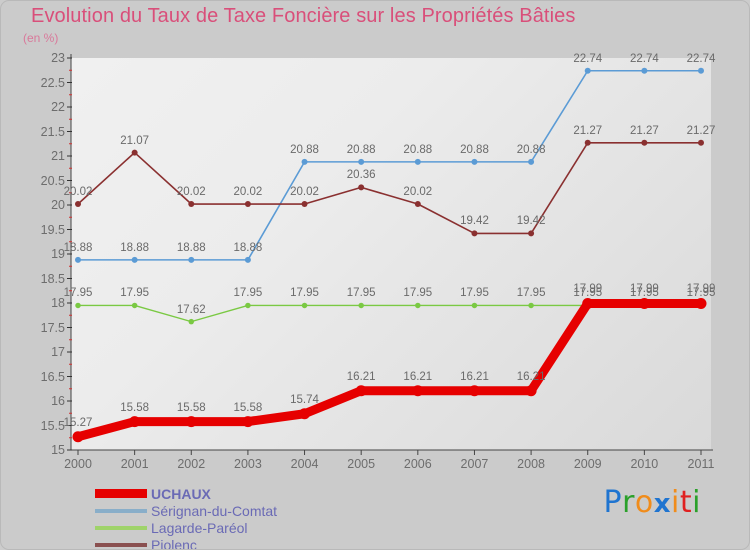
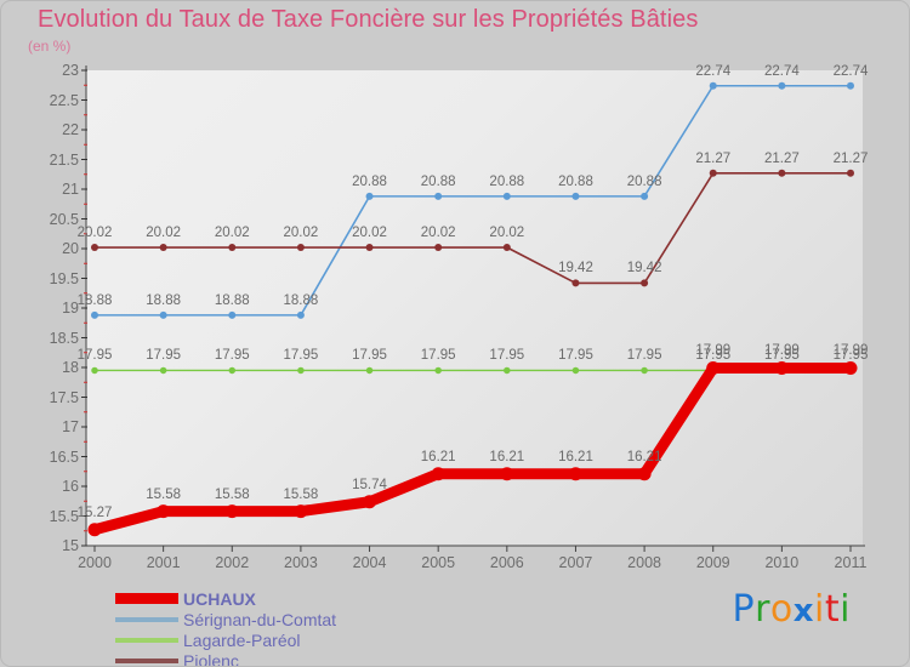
Piolenc/2001: 21.07 -> 20.02
Lagarde-Paréol/2002: 17.62 -> 17.95
Piolenc/2005: 20.36 -> 20.02
